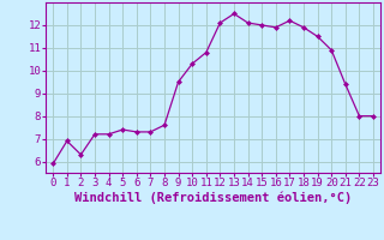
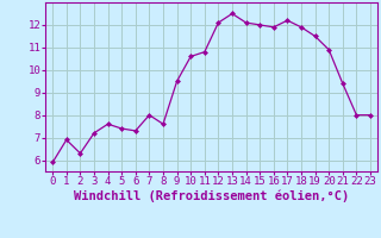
4: 7.2 -> 7.6
7: 7.3 -> 8.0
10: 10.3 -> 10.6
